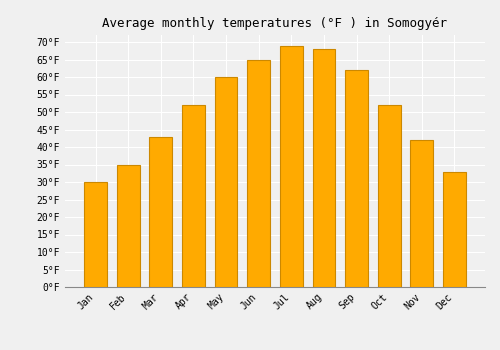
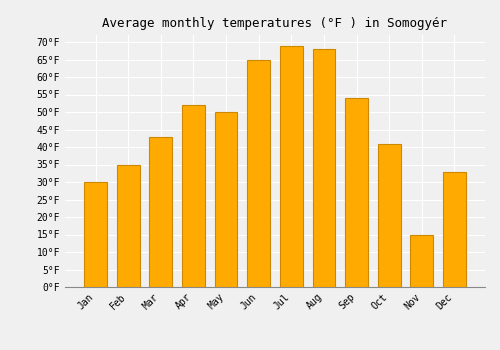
May: 60°F -> 50°F
Sep: 62°F -> 54°F
Oct: 52°F -> 41°F
Nov: 42°F -> 15°F
